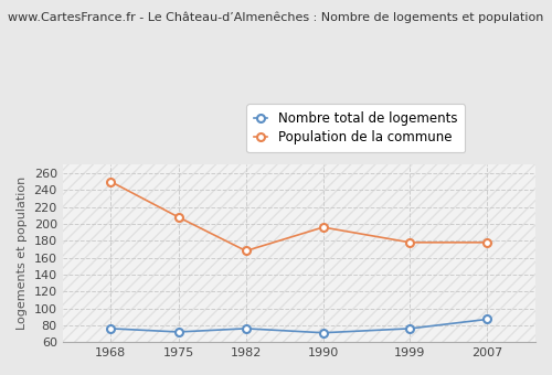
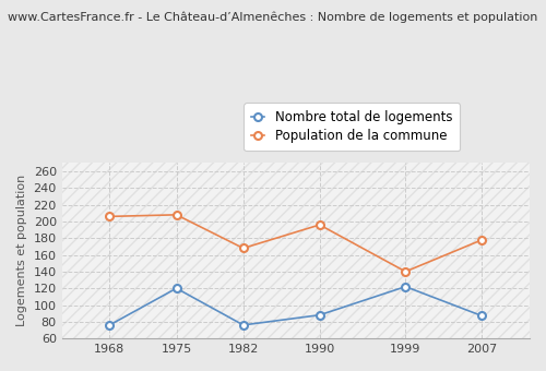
Population de la commune/1968: 250 -> 206
Nombre total de logements/1975: 72 -> 120
Nombre total de logements/1990: 71 -> 88
Nombre total de logements/1999: 76 -> 122
Population de la commune/1999: 178 -> 140
